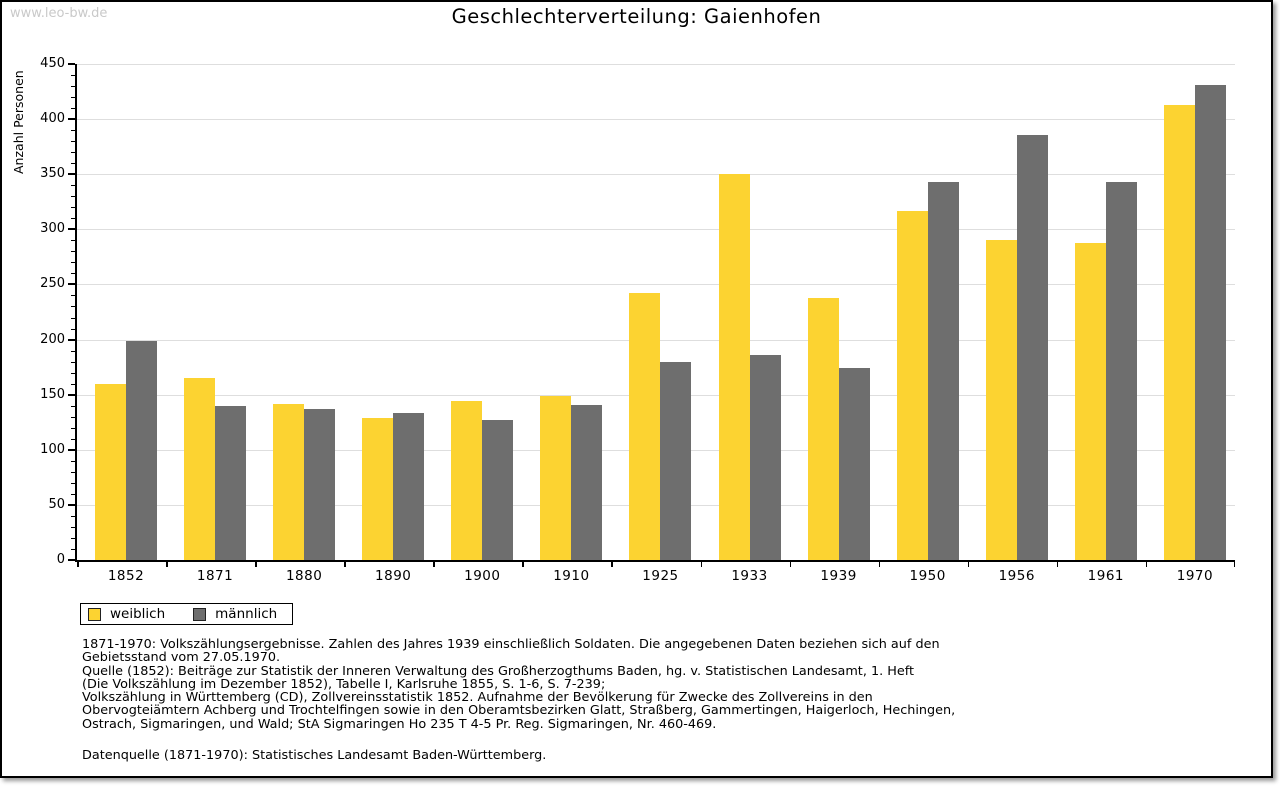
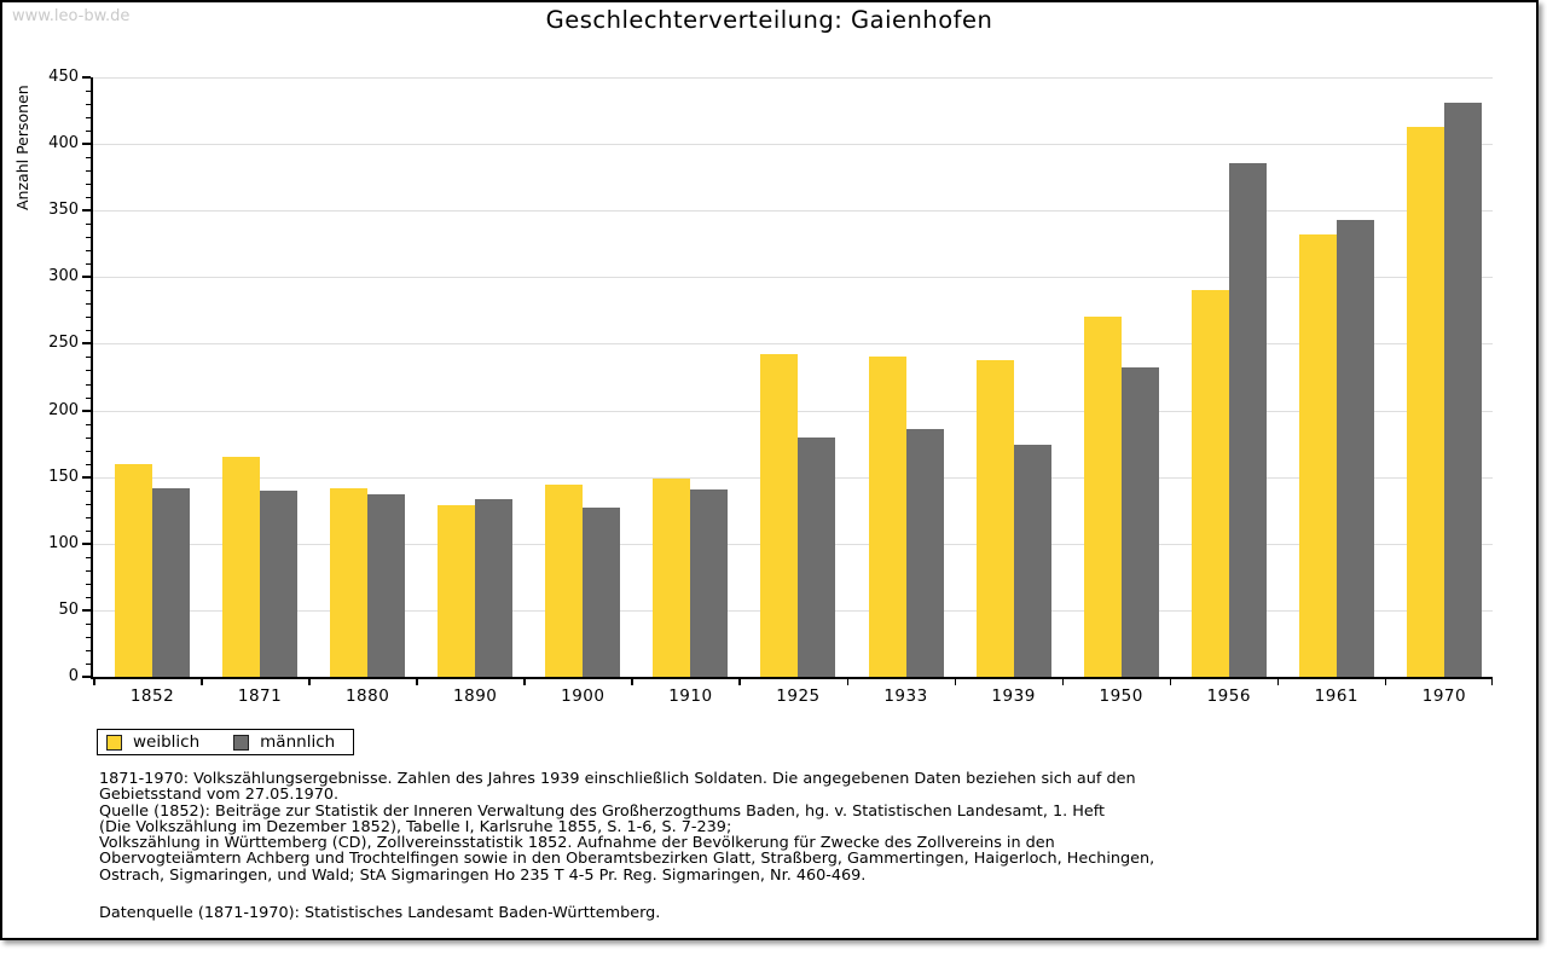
männlich/1852: 199 -> 142
weiblich/1933: 350 -> 240
weiblich/1950: 317 -> 270
männlich/1950: 343 -> 232
weiblich/1961: 288 -> 332
